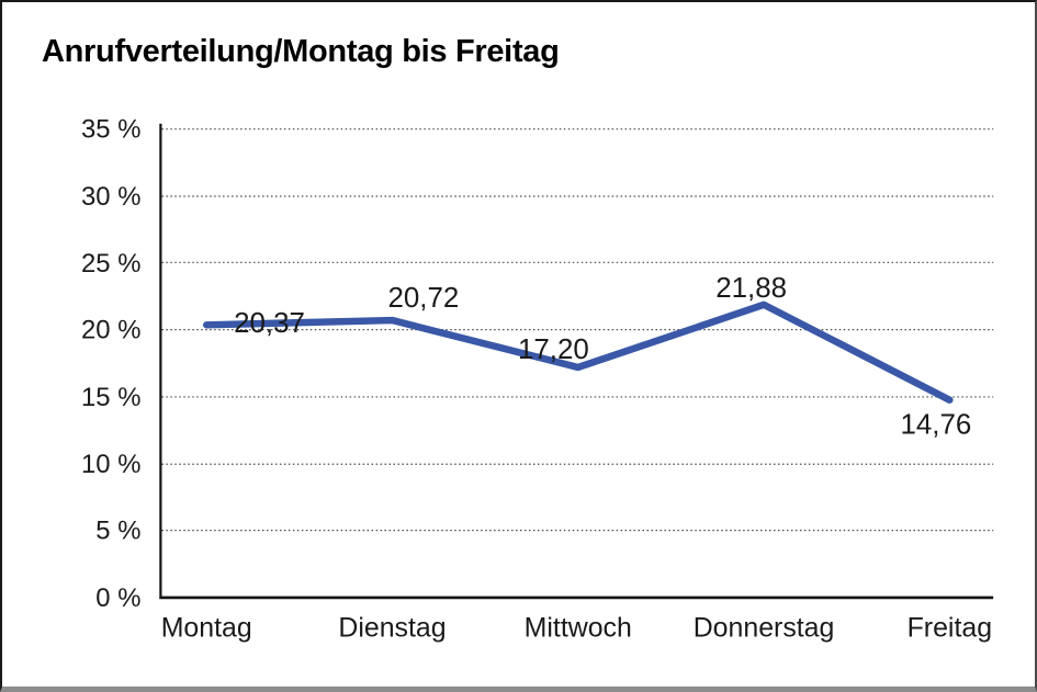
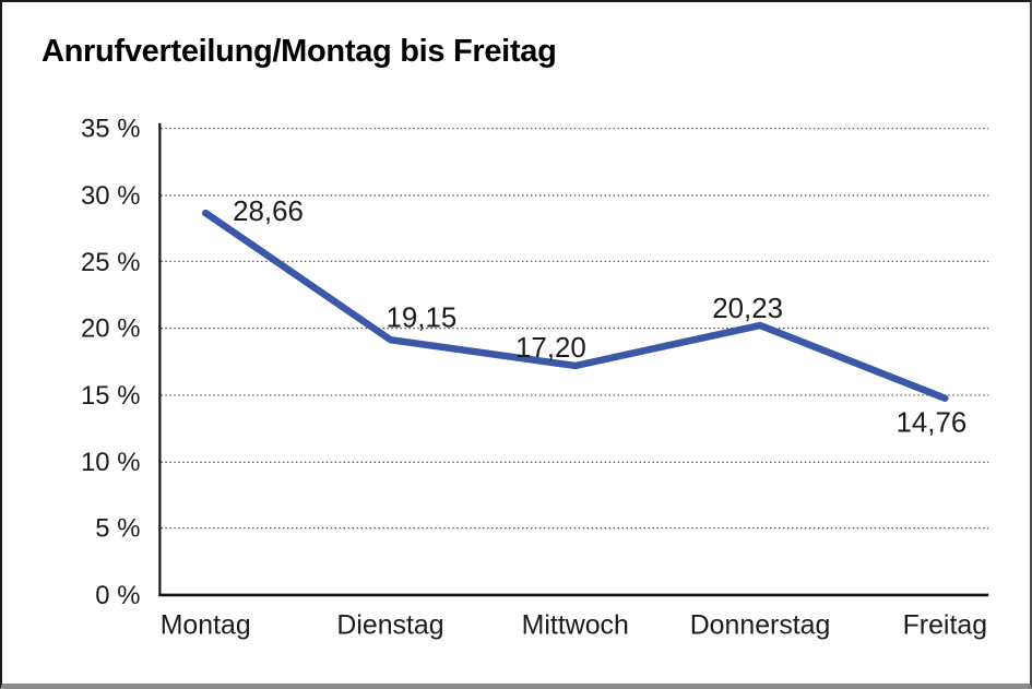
Montag: 20,37 -> 28,66
Dienstag: 20,72 -> 19,15
Donnerstag: 21,88 -> 20,23
